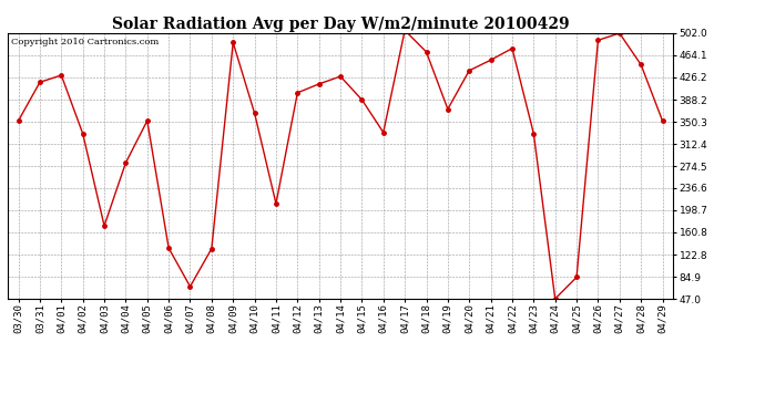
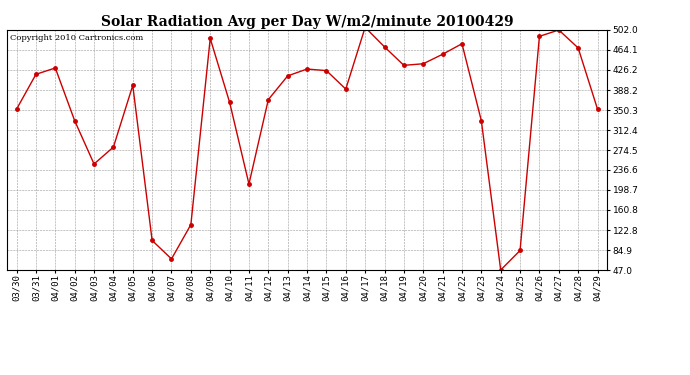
04/03: 172 -> 248
04/05: 352 -> 397
04/06: 134 -> 103
04/12: 400 -> 370
04/15: 388 -> 425
04/16: 332 -> 390
04/19: 372 -> 435
04/28: 448 -> 468
